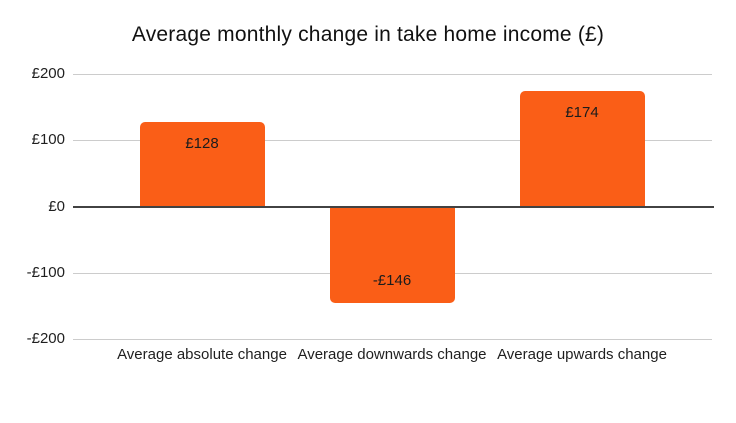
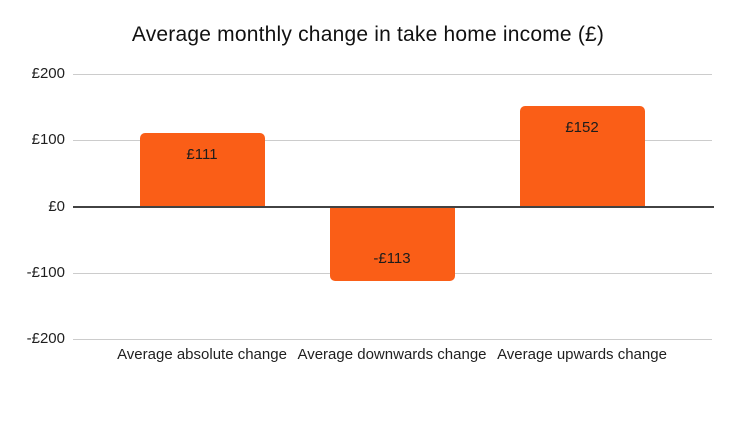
Average absolute change: £128 -> £111
Average downwards change: -£146 -> -£113
Average upwards change: £174 -> £152
